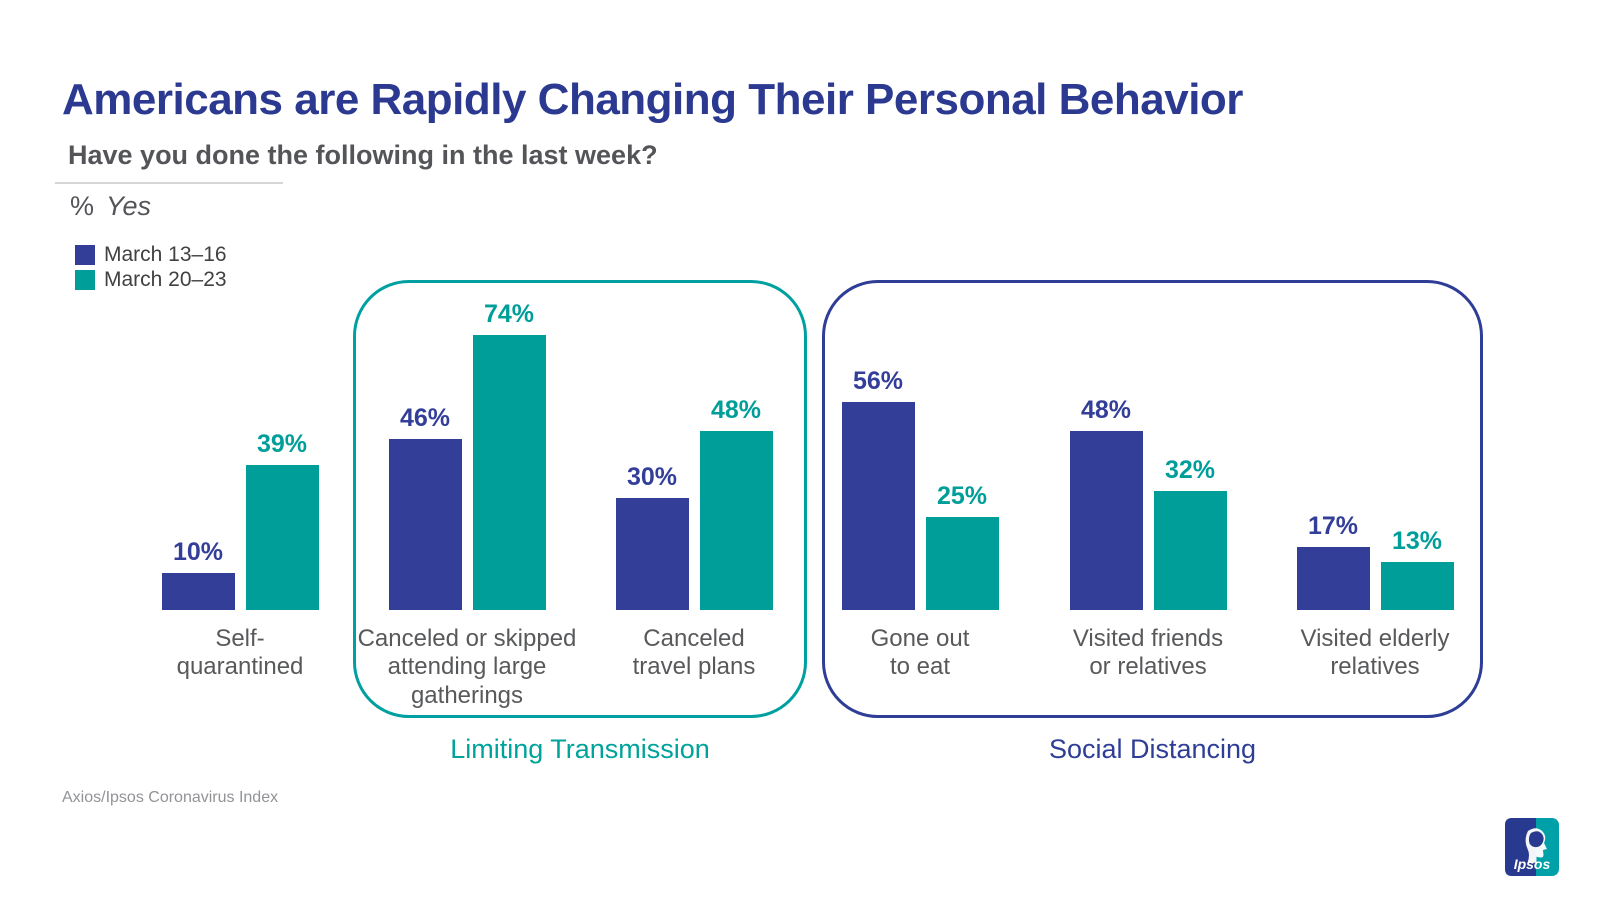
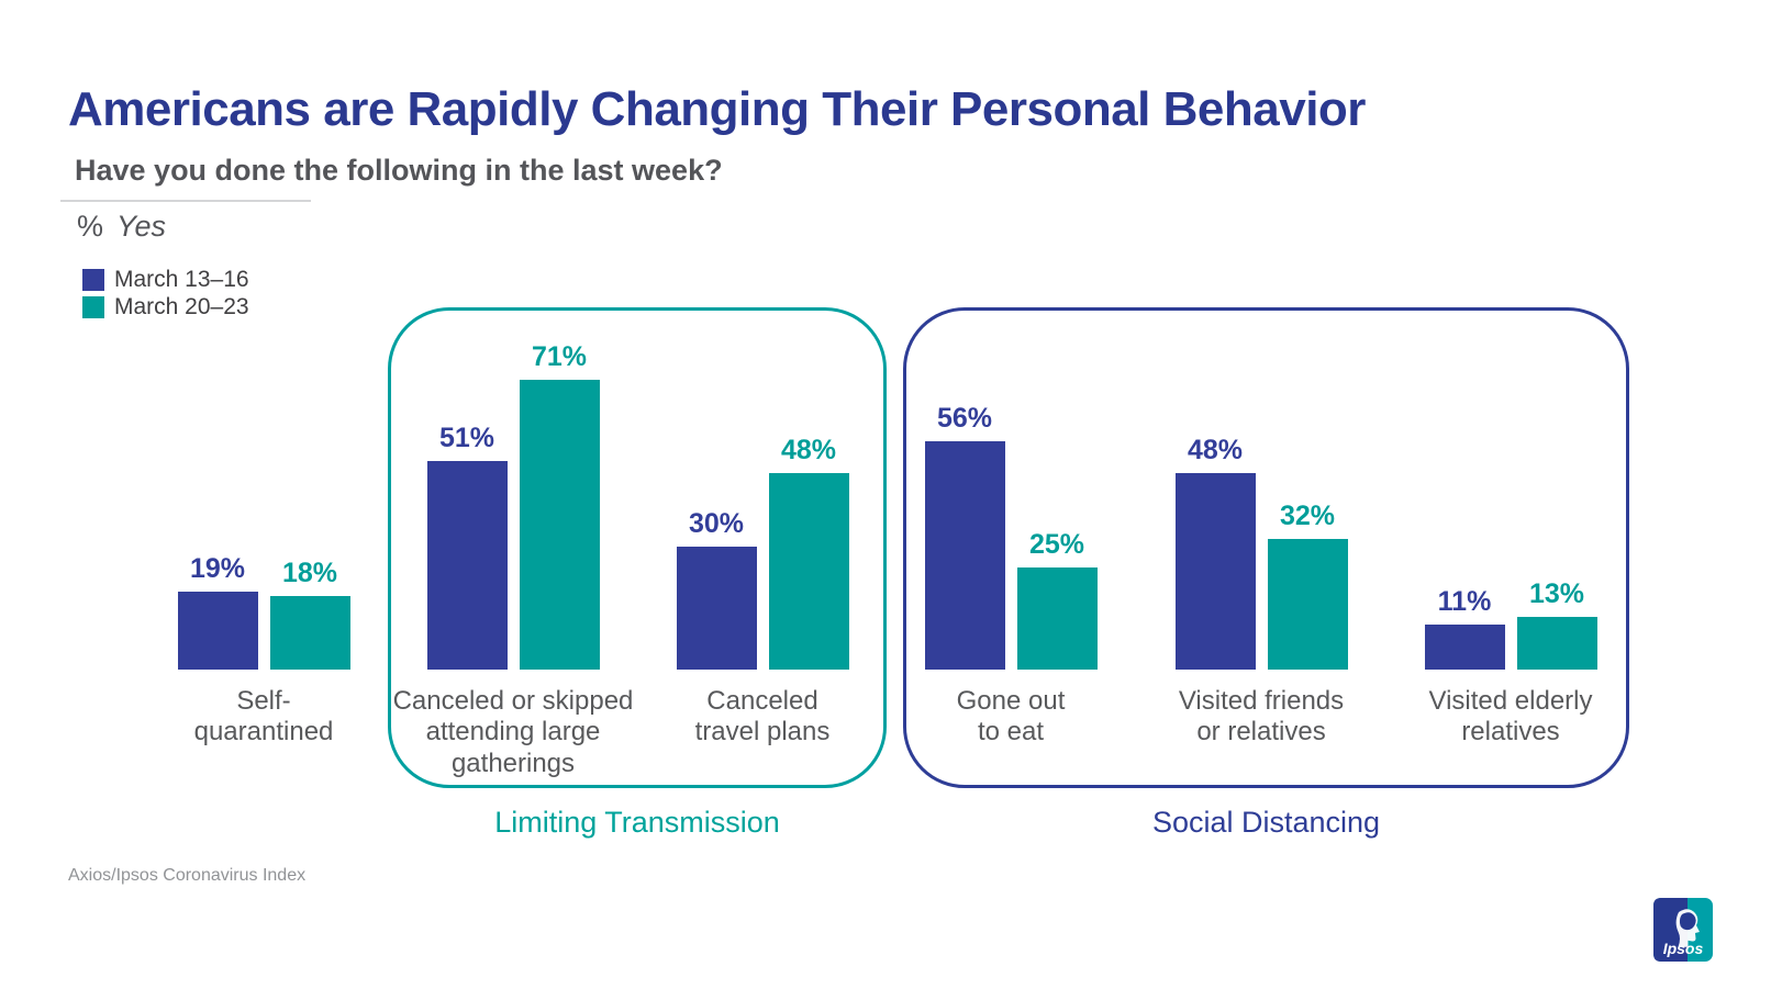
March 13–16/Self-quarantined: 10% -> 19%
March 20–23/Self-quarantined: 39% -> 18%
March 13–16/Canceled or skipped attending large gatherings: 46% -> 51%
March 20–23/Canceled or skipped attending large gatherings: 74% -> 71%
March 13–16/Visited elderly relatives: 17% -> 11%
